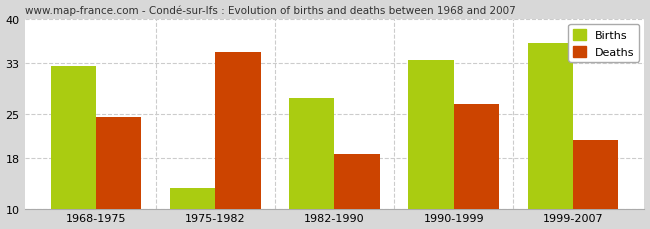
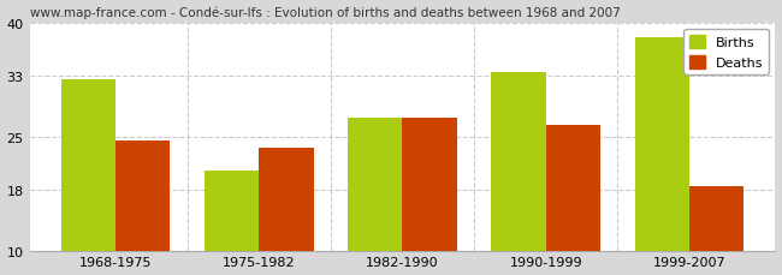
Births/1975-1982: 13.2 -> 20.5
Deaths/1975-1982: 34.8 -> 23.5
Deaths/1982-1990: 18.6 -> 27.5
Births/1999-2007: 36.2 -> 38.0
Deaths/1999-2007: 20.8 -> 18.5
